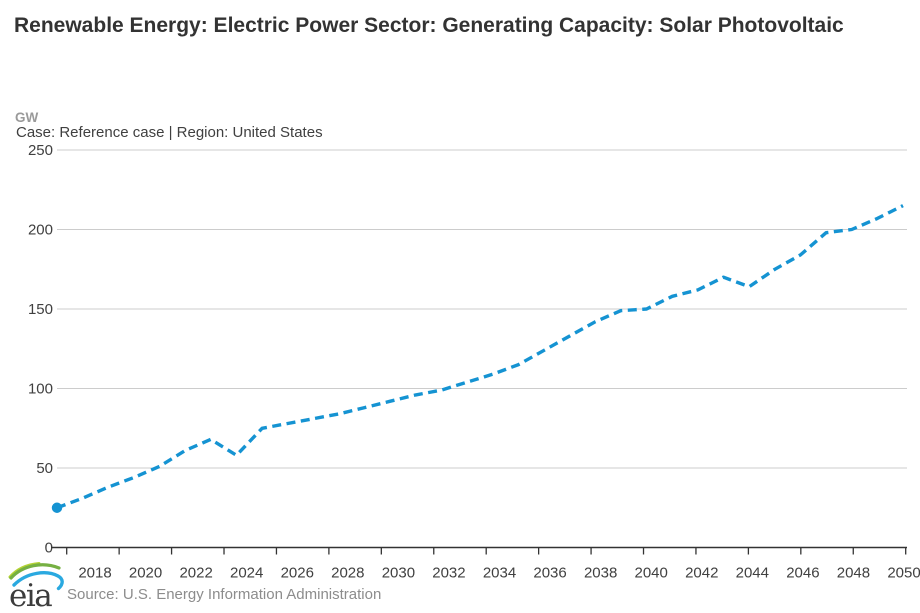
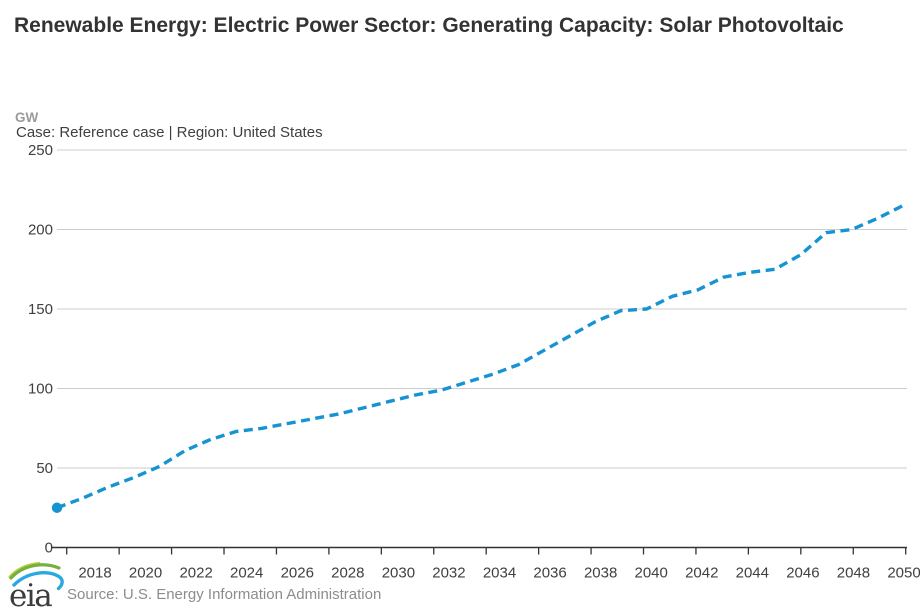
2024: 58 -> 73
2044: 164 -> 173
